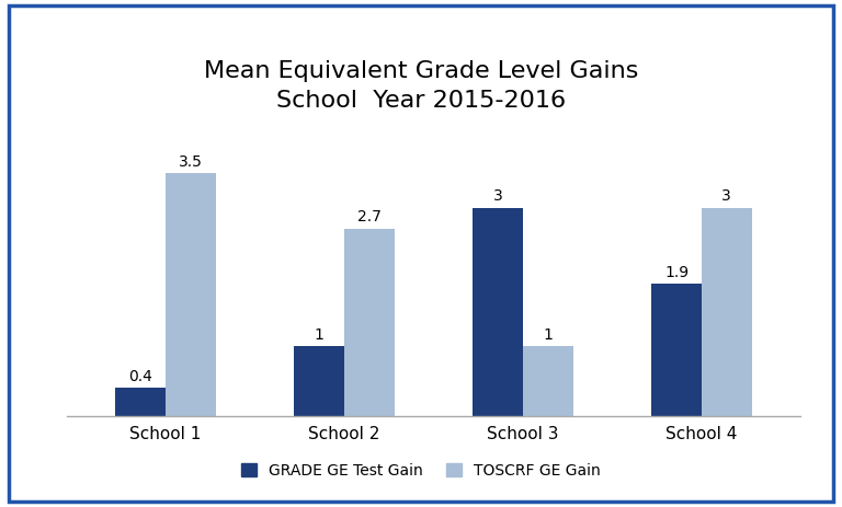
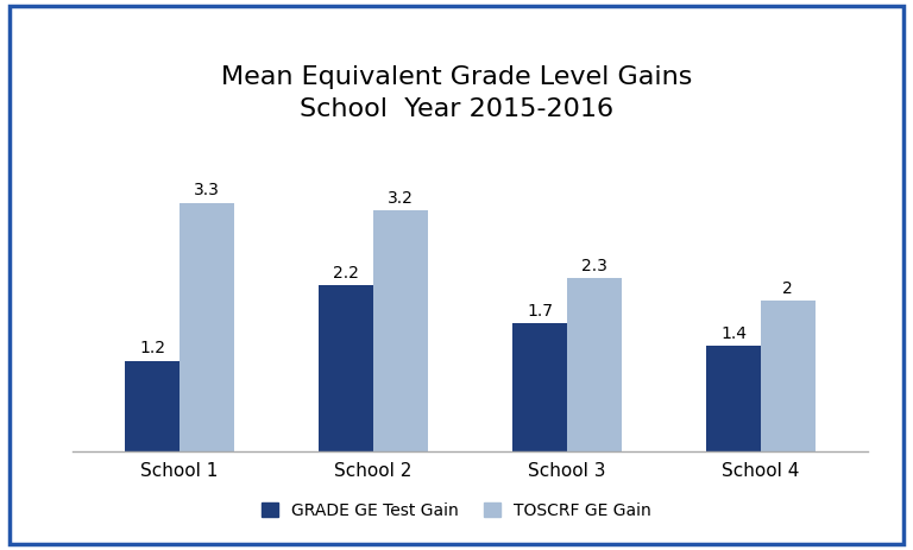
GRADE GE Test Gain/School 1: 0.4 -> 1.2
TOSCRF GE Gain/School 1: 3.5 -> 3.3
GRADE GE Test Gain/School 2: 1 -> 2.2
TOSCRF GE Gain/School 2: 2.7 -> 3.2
GRADE GE Test Gain/School 3: 3 -> 2
TOSCRF GE Gain/School 3: 1 -> 2.3
GRADE GE Test Gain/School 4: 1.9 -> 1.4
TOSCRF GE Gain/School 4: 3 -> 2
